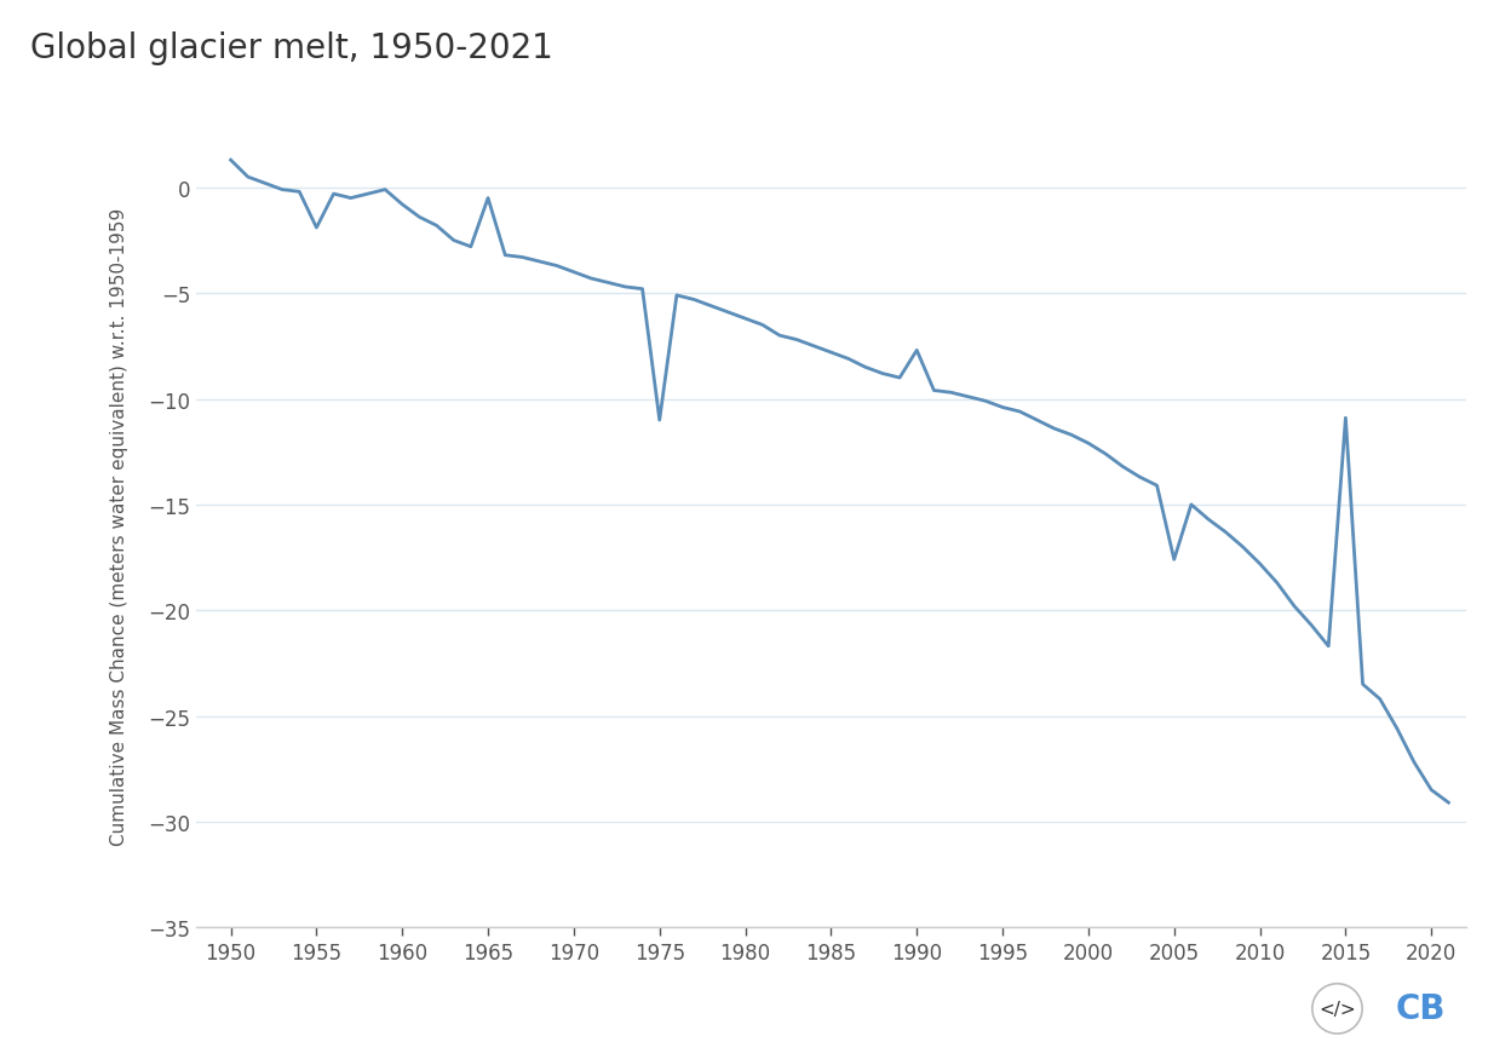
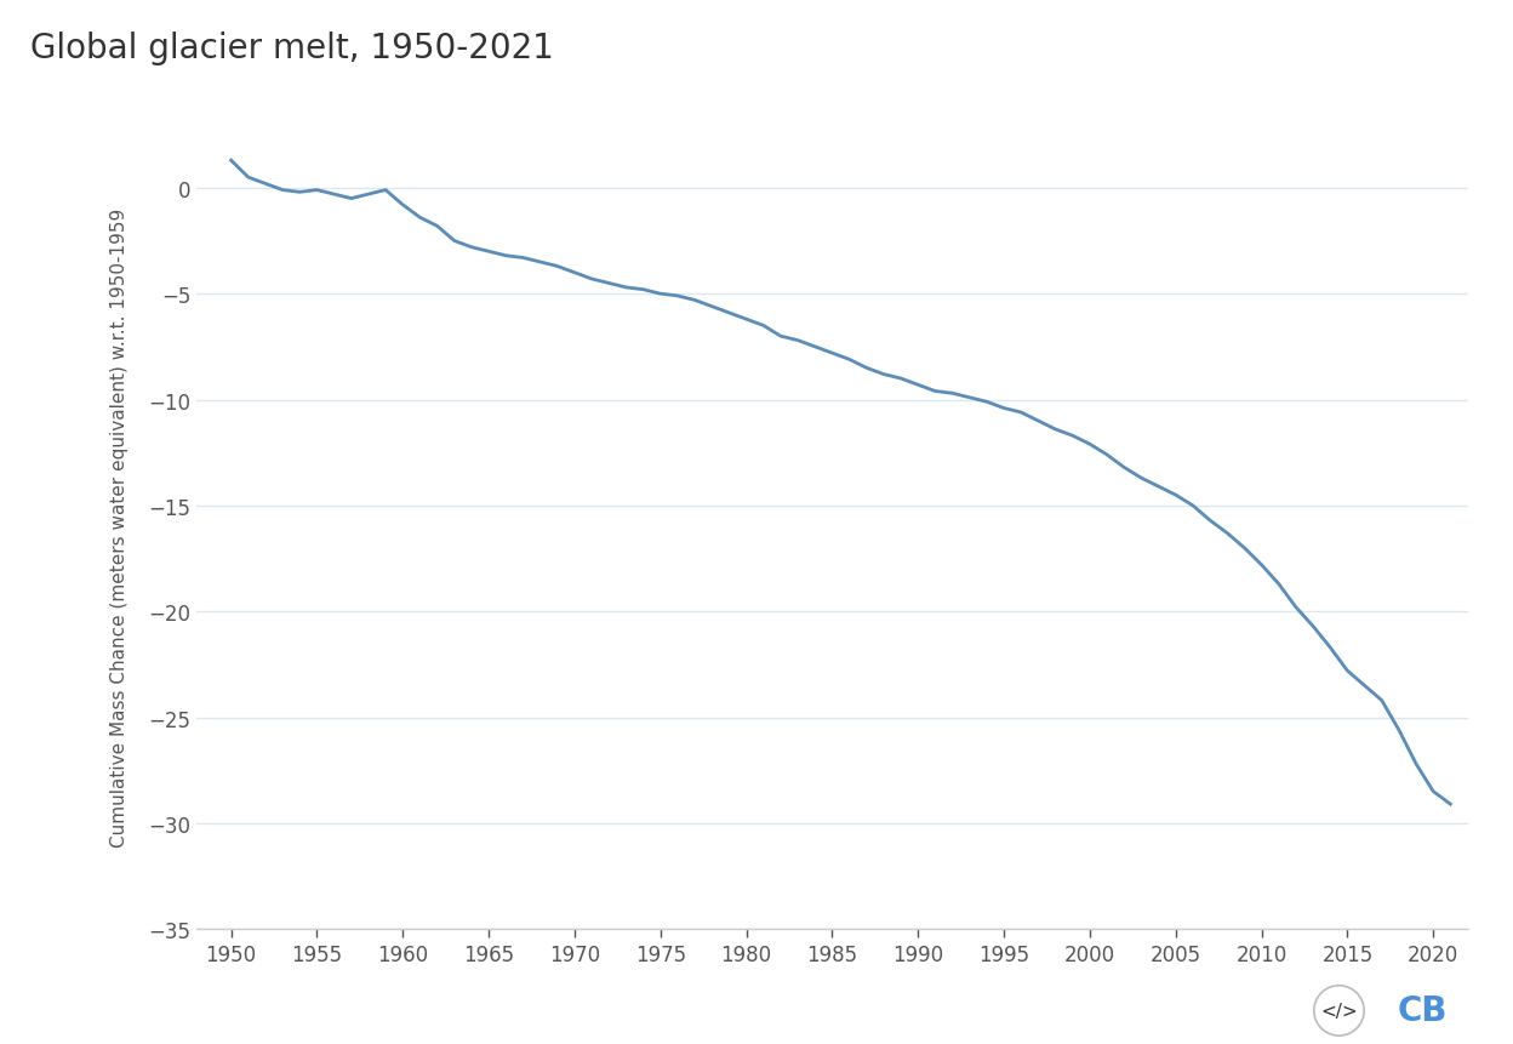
1955: -1.9 -> -0.1
1965: -0.5 -> -3.0
1975: -11.0 -> -5.0
1990: -7.7 -> -9.3
2005: -17.6 -> -14.5
2015: -10.9 -> -22.8
